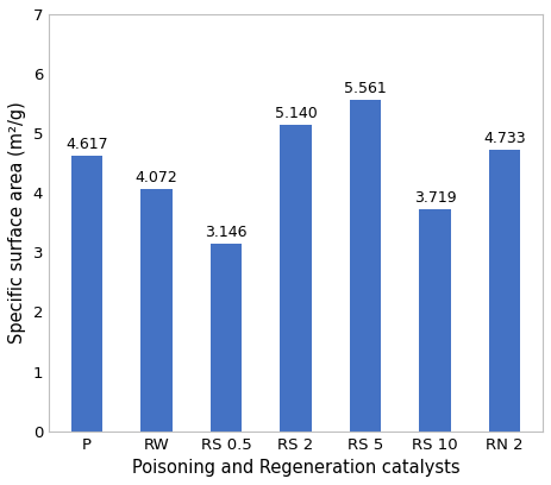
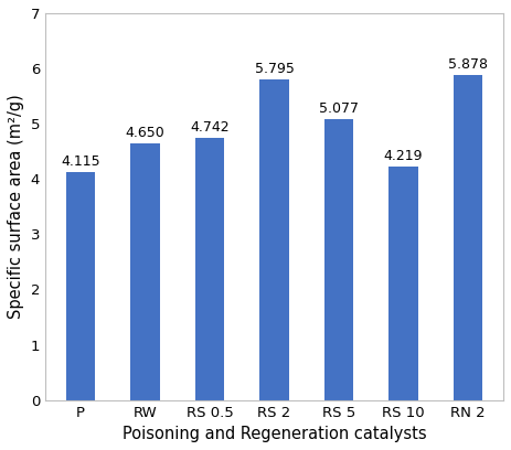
P: 4.617 -> 4.115
RW: 4.072 -> 4.650
RS 0.5: 3.146 -> 4.742
RS 2: 5.140 -> 5.795
RS 5: 5.561 -> 5.077
RS 10: 3.719 -> 4.219
RN 2: 4.733 -> 5.878
